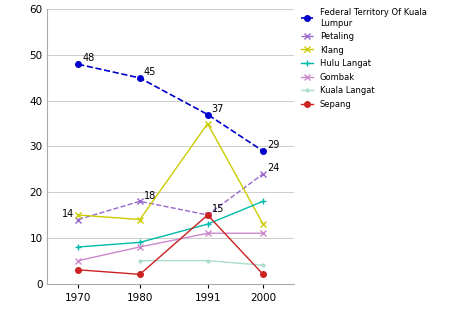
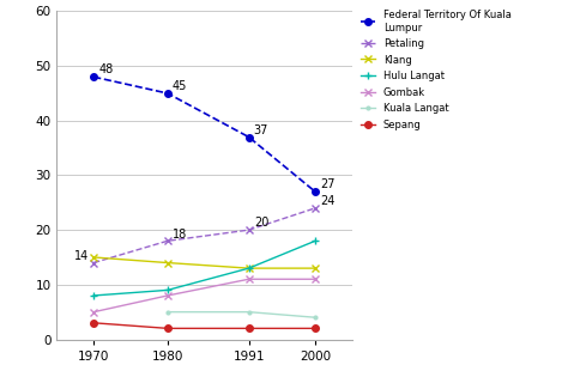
Petaling/1991: 15 -> 20
Klang/1991: 35 -> 13
Sepang/1991: 15 -> 2
Federal Territory Of Kuala Lumpur/2000: 29 -> 27
